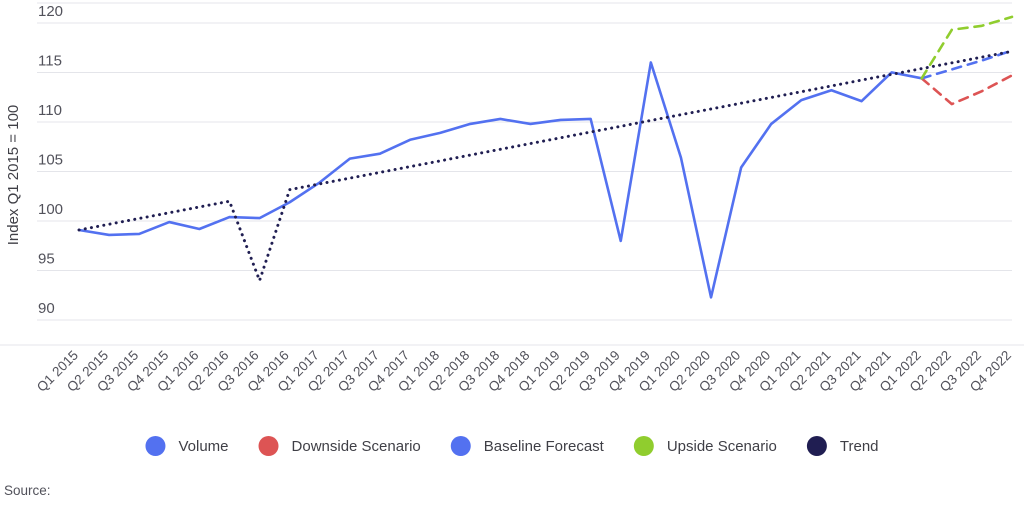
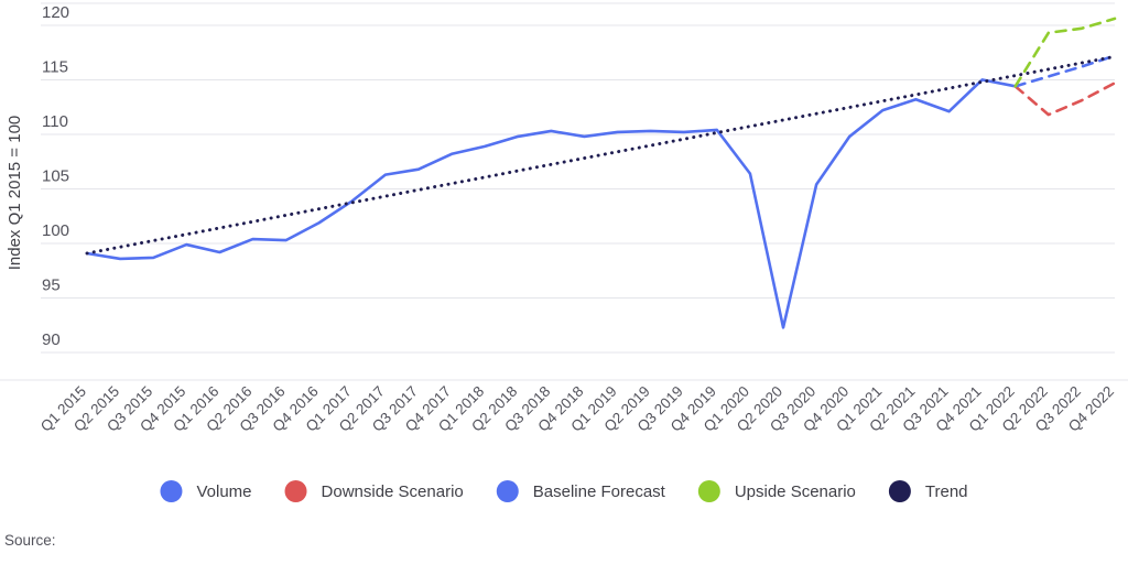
Trend/Q3 2016: 94 -> 103
Volume/Q3 2019: 98 -> 110
Volume/Q4 2019: 116 -> 110
